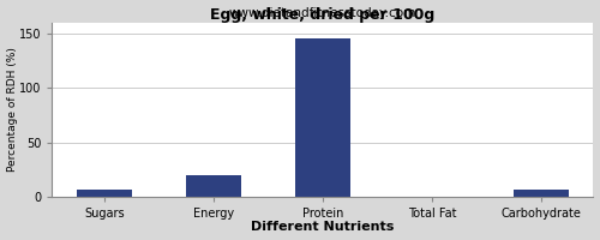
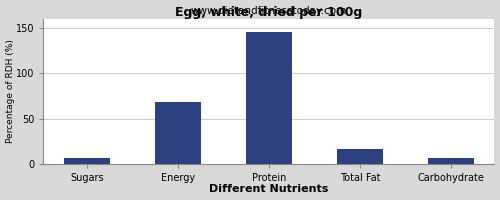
Energy: 20 -> 68
Total Fat: 0 -> 16
